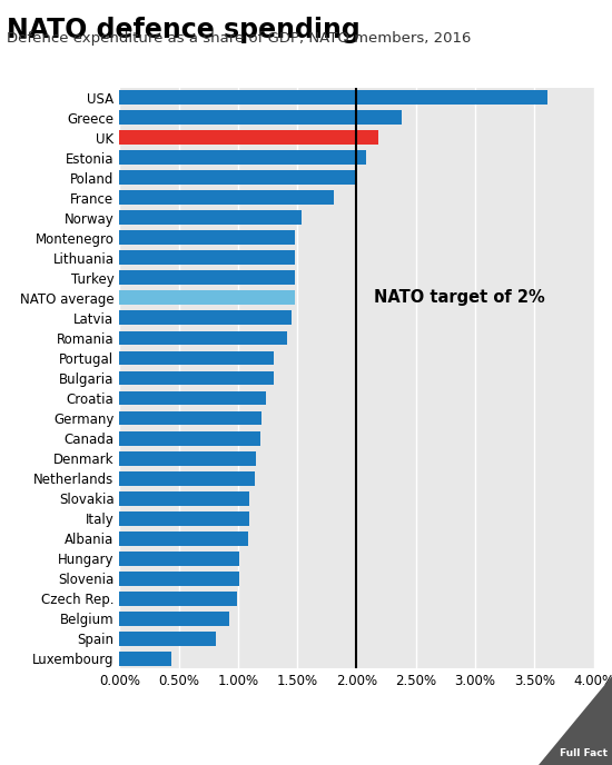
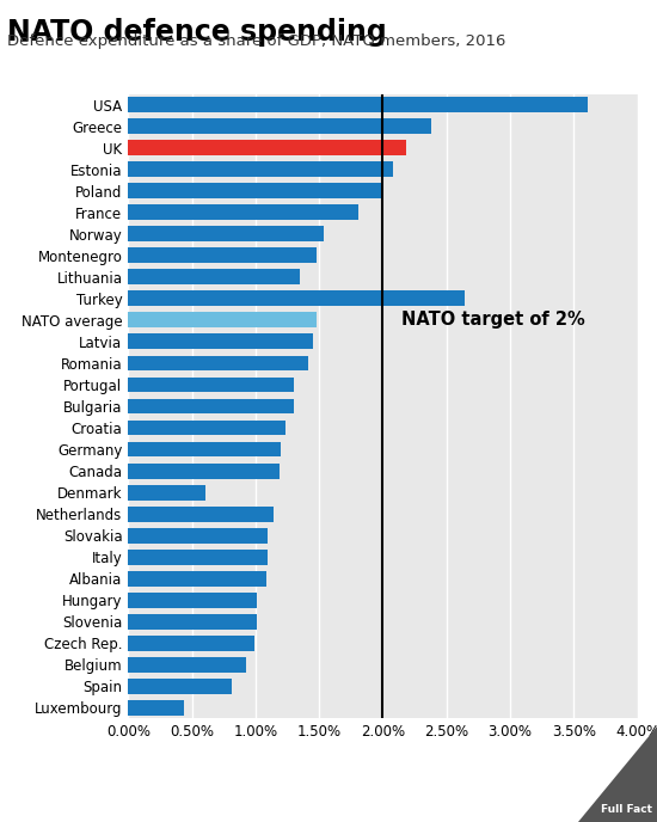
Lithuania: 1.48% -> 1.35%
Turkey: 1.48% -> 2.64%
Denmark: 1.15% -> 0.61%
